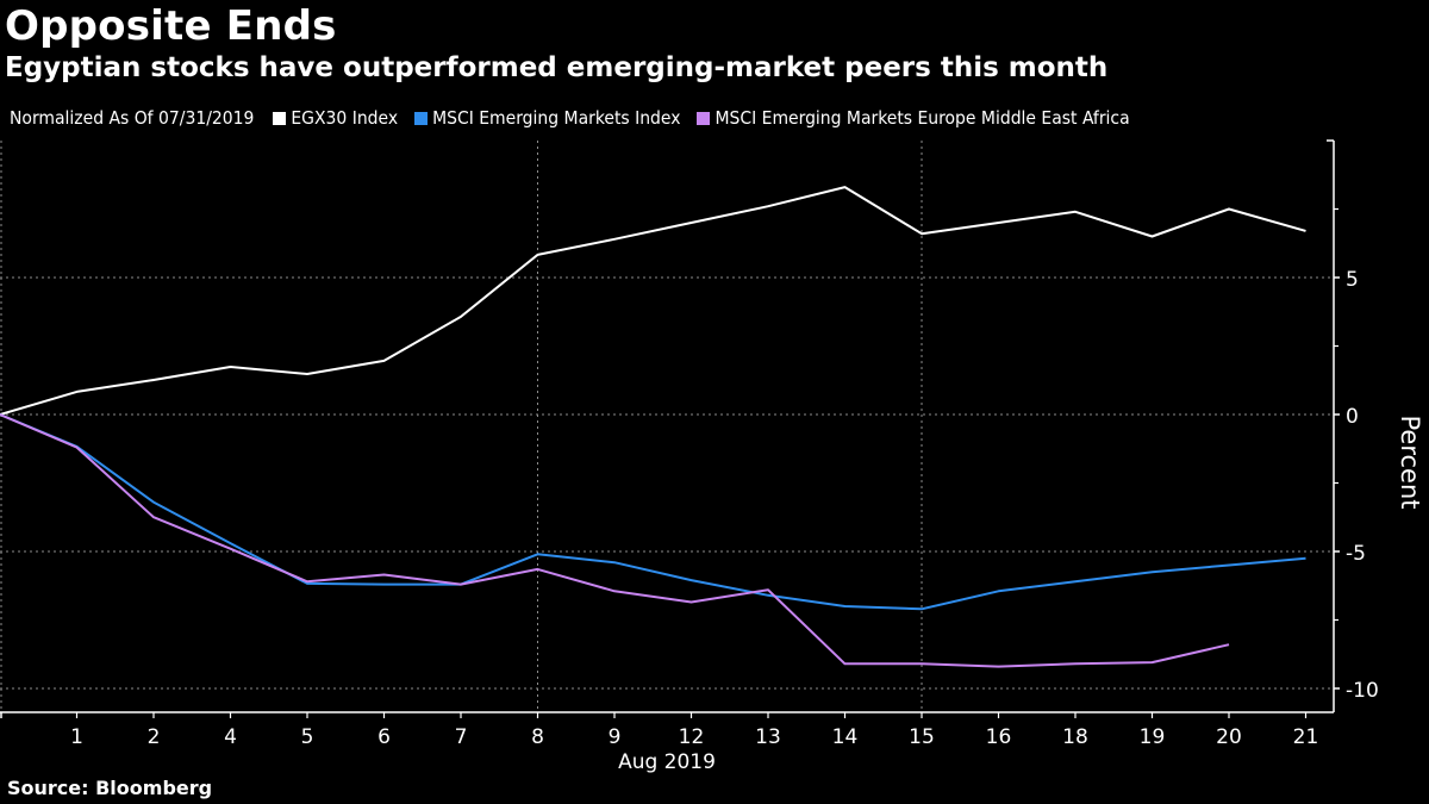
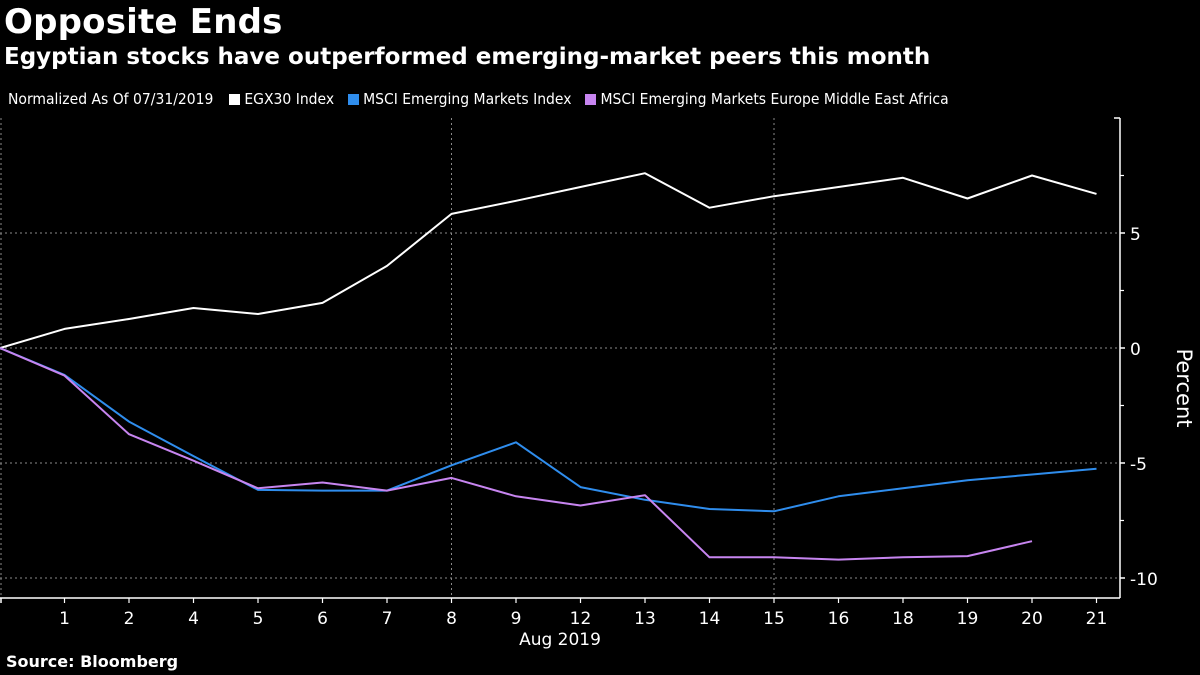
MSCI Emerging Markets Index/9: -5.4 -> -4.1
EGX30 Index/14: 8.3 -> 6.1
